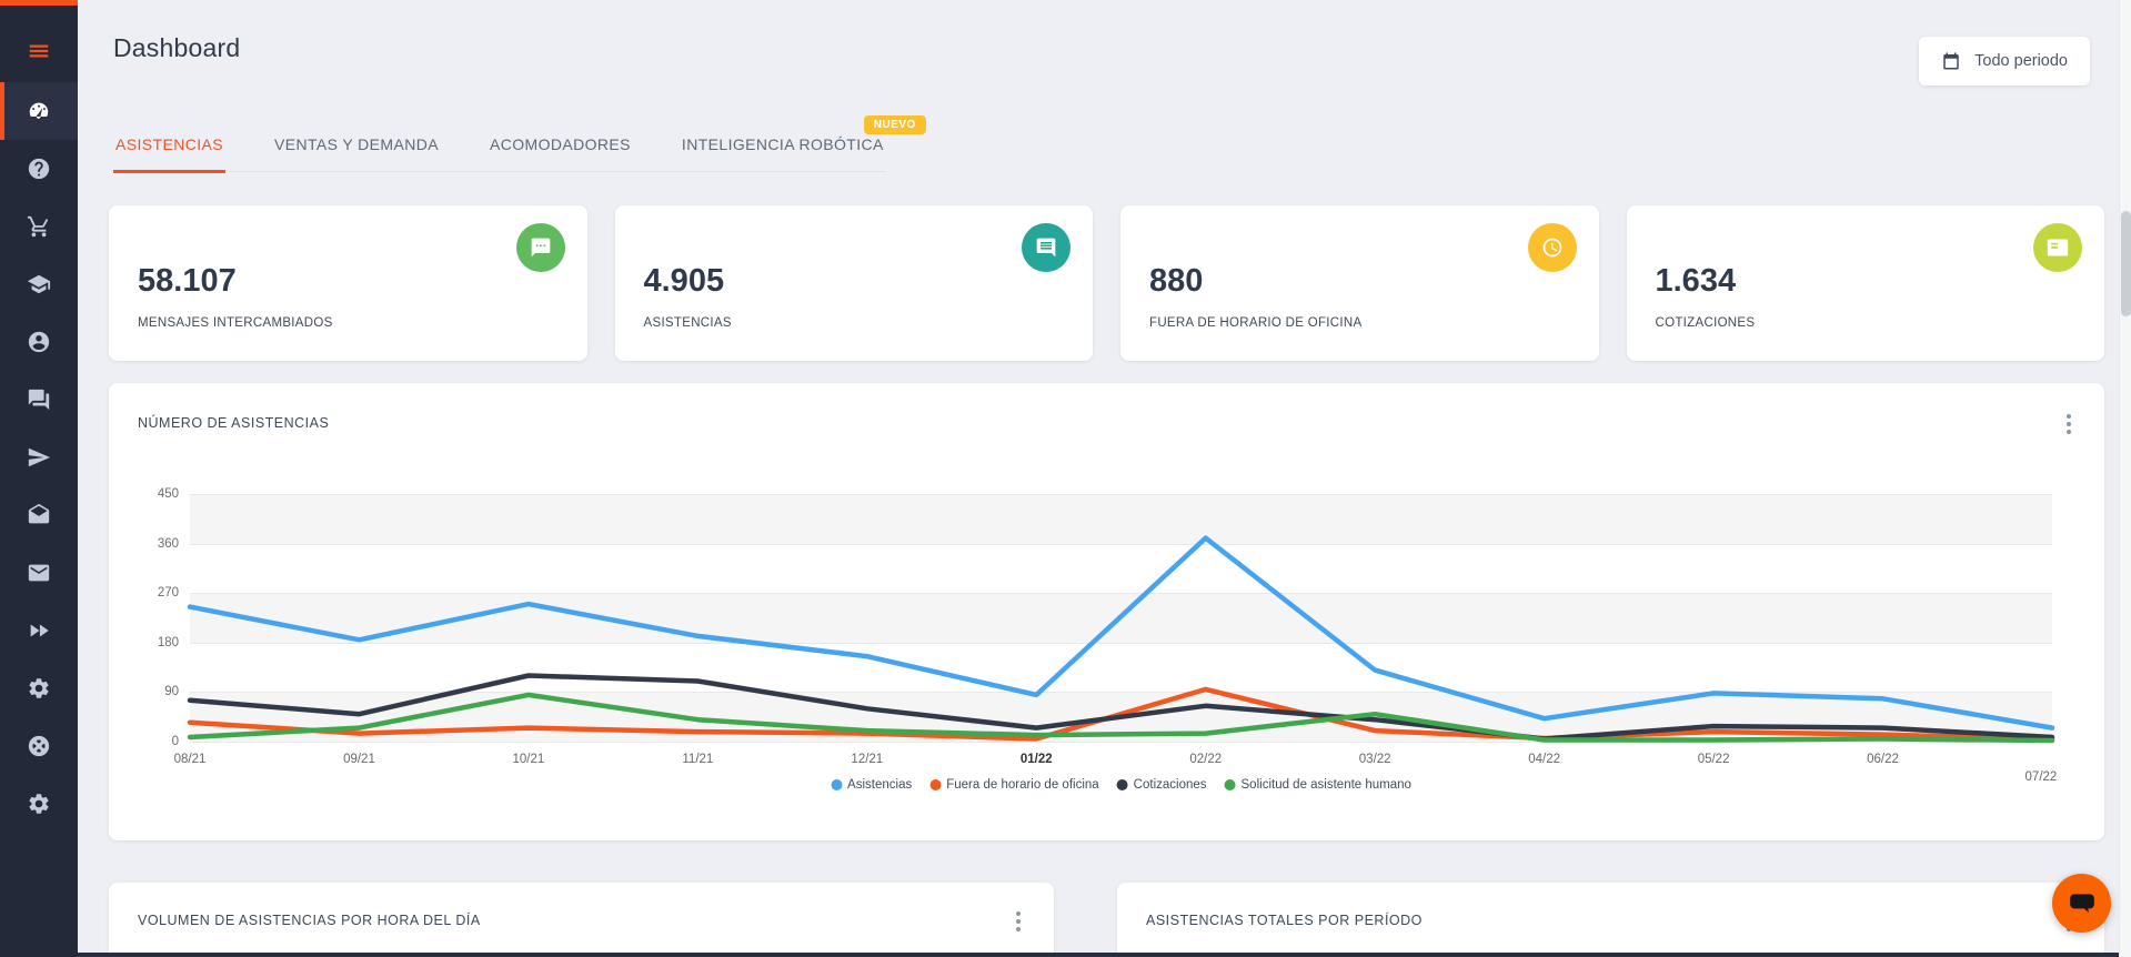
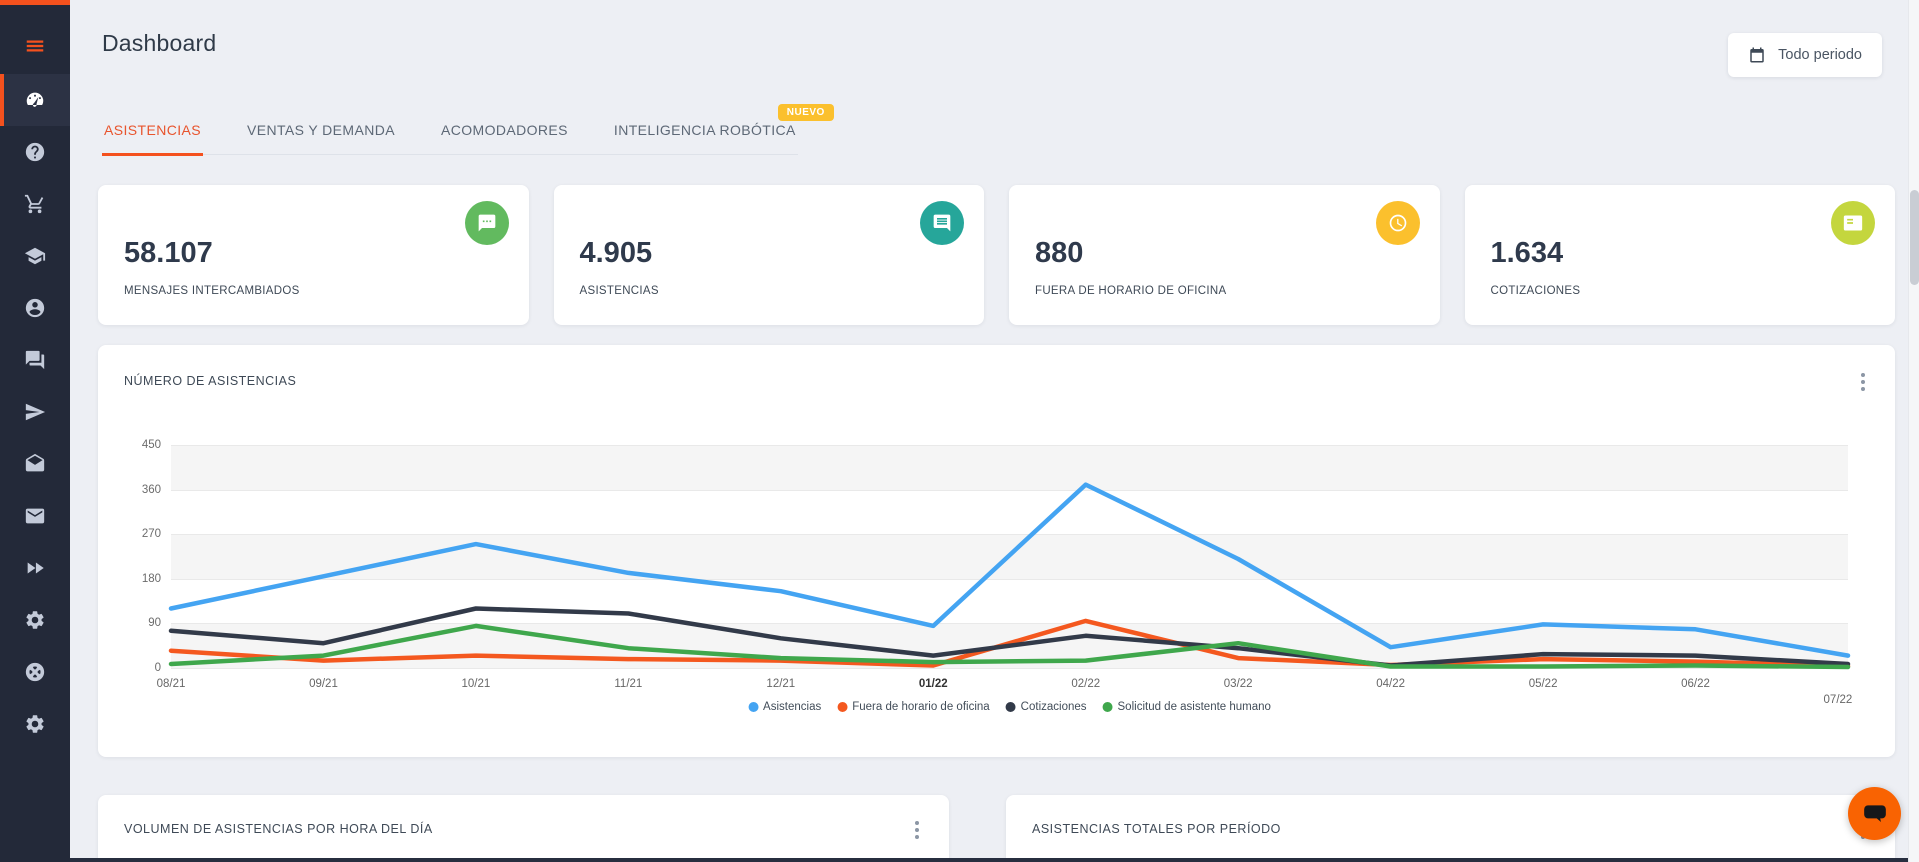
Asistencias/08/21: 240 -> 120
Asistencias/03/22: 130 -> 220
